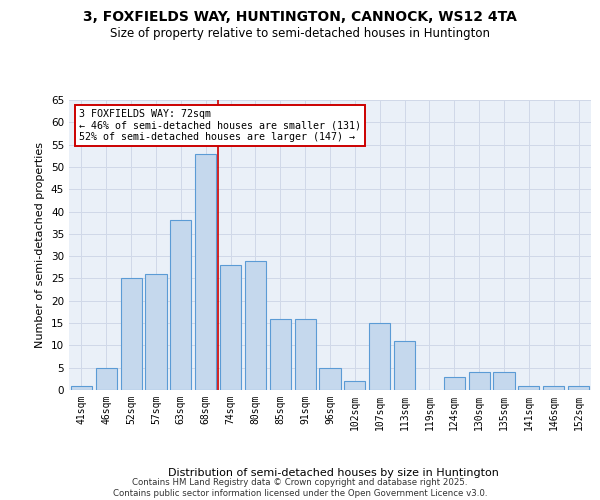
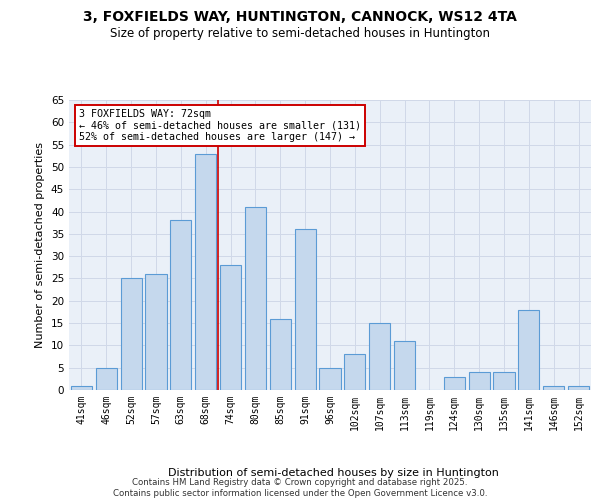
80sqm: 29 -> 41
91sqm: 16 -> 36
102sqm: 2 -> 8
141sqm: 1 -> 18
